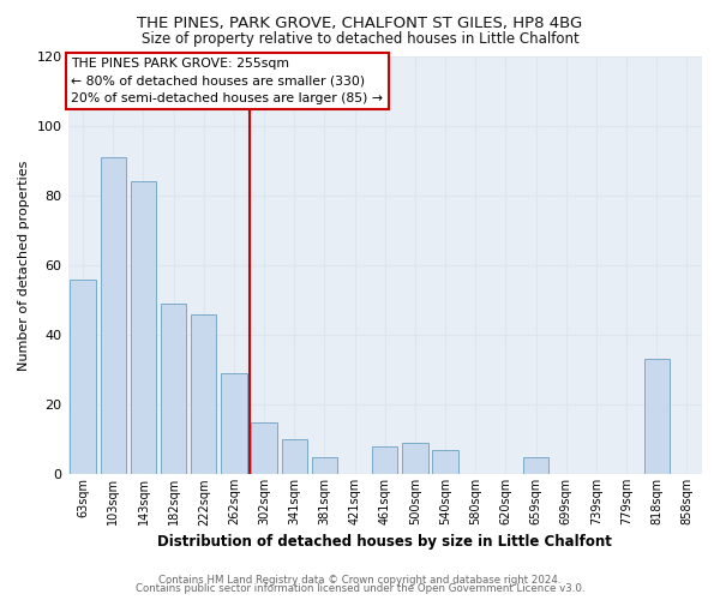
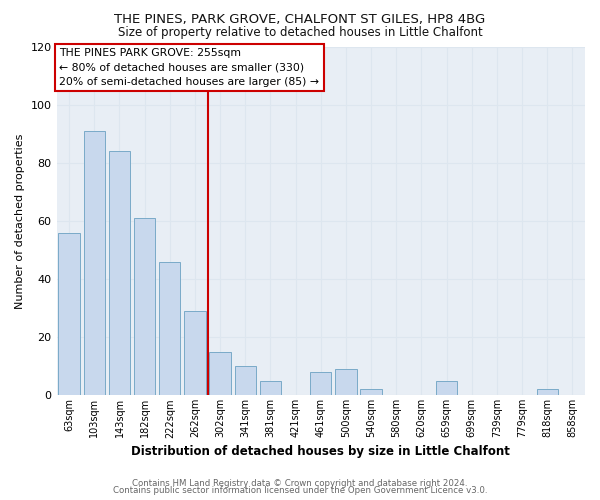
182sqm: 49 -> 61
540sqm: 7 -> 2
818sqm: 33 -> 2
